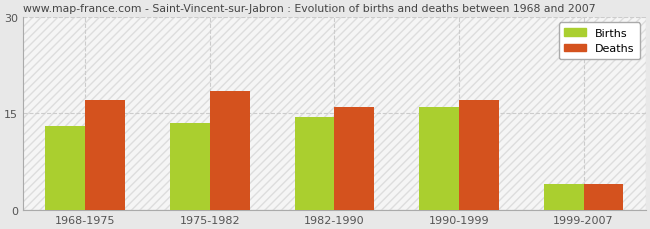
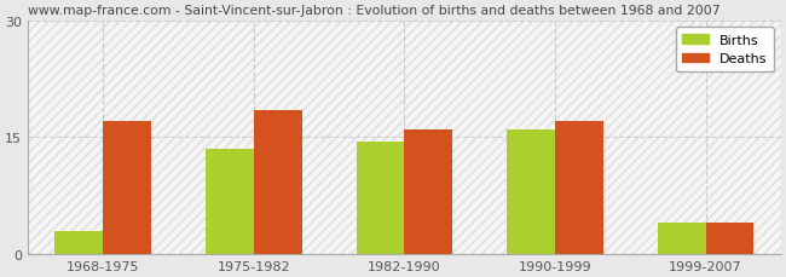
Births/1968-1975: 13.0 -> 3.0
